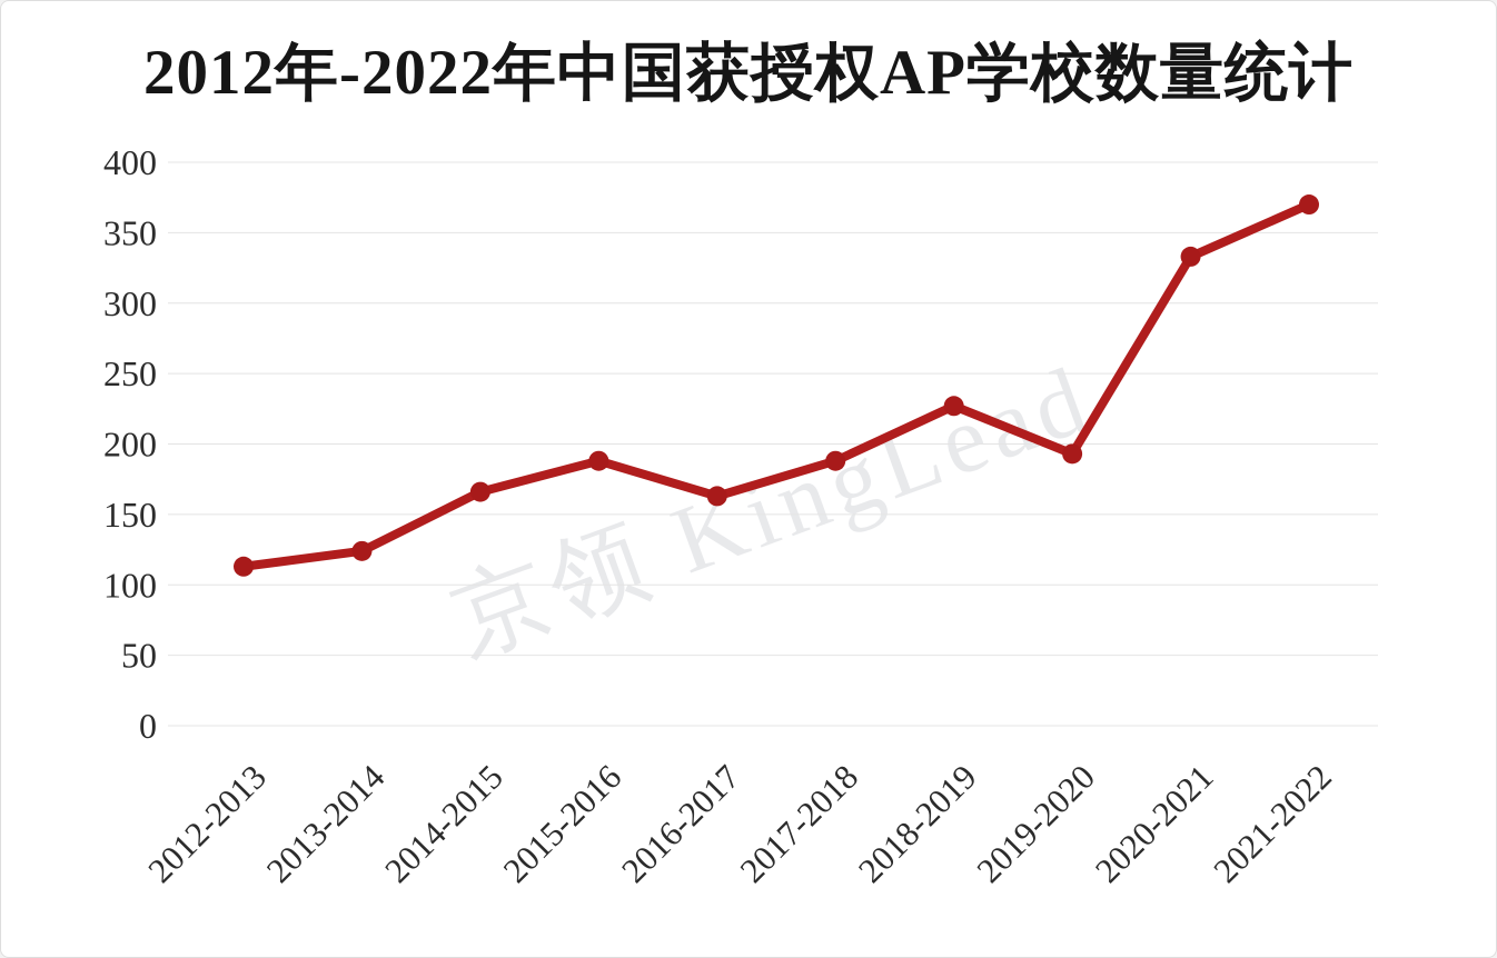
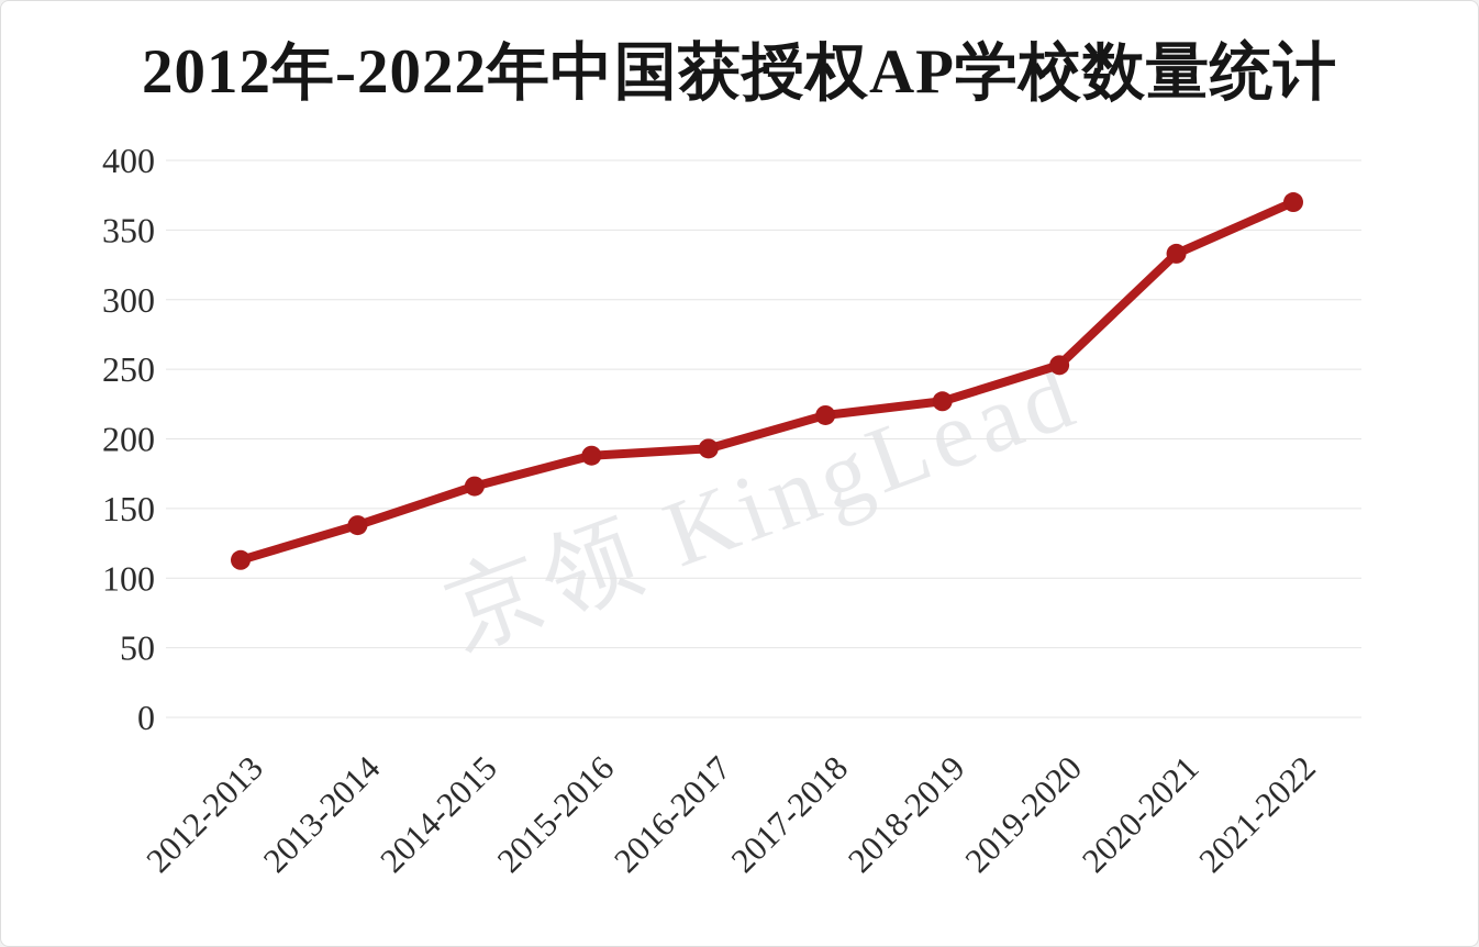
2013-2014: 124 -> 138
2016-2017: 163 -> 193
2017-2018: 188 -> 217
2019-2020: 193 -> 253
